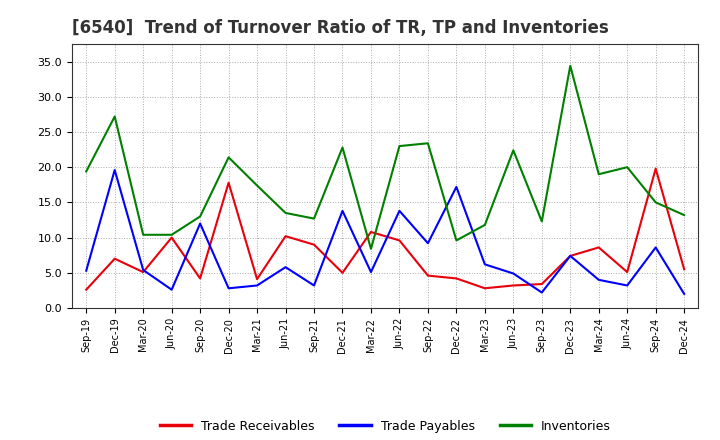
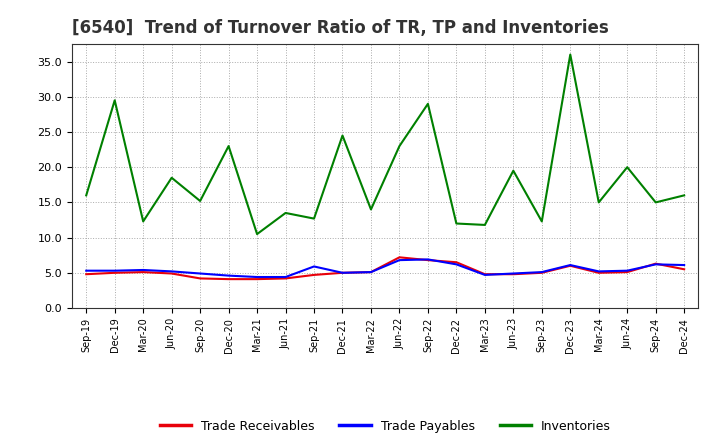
Trade Receivables/Sep-19: 2.6 -> 4.8
Inventories/Sep-19: 19.4 -> 16.0
Trade Receivables/Dec-19: 7.0 -> 5.0
Trade Payables/Dec-19: 19.6 -> 5.3
Inventories/Dec-19: 27.2 -> 29.5
Inventories/Mar-20: 10.4 -> 12.3
Trade Receivables/Jun-20: 10.0 -> 4.9
Trade Payables/Jun-20: 2.6 -> 5.2
Inventories/Jun-20: 10.4 -> 18.5
Trade Payables/Sep-20: 12.0 -> 4.9
Inventories/Sep-20: 13.0 -> 15.2
Trade Receivables/Dec-20: 17.8 -> 4.1
Trade Payables/Dec-20: 2.8 -> 4.6
Inventories/Dec-20: 21.4 -> 23.0
Trade Payables/Mar-21: 3.2 -> 4.4
Inventories/Mar-21: 17.4 -> 10.5
Trade Receivables/Jun-21: 10.2 -> 4.2
Trade Payables/Jun-21: 5.8 -> 4.4
Trade Receivables/Sep-21: 9.0 -> 4.7
Trade Payables/Sep-21: 3.2 -> 5.9
Trade Payables/Dec-21: 13.8 -> 5.0
Inventories/Dec-21: 22.8 -> 24.5
Trade Receivables/Mar-22: 10.8 -> 5.1
Inventories/Mar-22: 8.4 -> 14.0
Trade Receivables/Jun-22: 9.6 -> 7.2
Trade Payables/Jun-22: 13.8 -> 6.8
Trade Receivables/Sep-22: 4.6 -> 6.8
Trade Payables/Sep-22: 9.2 -> 6.9
Inventories/Sep-22: 23.4 -> 29.0
Trade Receivables/Dec-22: 4.2 -> 6.5
Trade Payables/Dec-22: 17.2 -> 6.2
Inventories/Dec-22: 9.6 -> 12.0
Trade Receivables/Mar-23: 2.8 -> 4.8
Trade Payables/Mar-23: 6.2 -> 4.7
Trade Receivables/Jun-23: 3.2 -> 4.8
Inventories/Jun-23: 22.4 -> 19.5
Trade Receivables/Sep-23: 3.4 -> 5.0
Trade Payables/Sep-23: 2.2 -> 5.1
Trade Receivables/Dec-23: 7.4 -> 6.0
Trade Payables/Dec-23: 7.4 -> 6.1
Inventories/Dec-23: 34.4 -> 36.0
Trade Receivables/Mar-24: 8.6 -> 5.0
Trade Payables/Mar-24: 4.0 -> 5.2
Inventories/Mar-24: 19.0 -> 15.0
Trade Payables/Jun-24: 3.2 -> 5.3
Trade Receivables/Sep-24: 19.8 -> 6.3
Trade Payables/Sep-24: 8.6 -> 6.2
Trade Payables/Dec-24: 2.0 -> 6.1
Inventories/Dec-24: 13.2 -> 16.0
